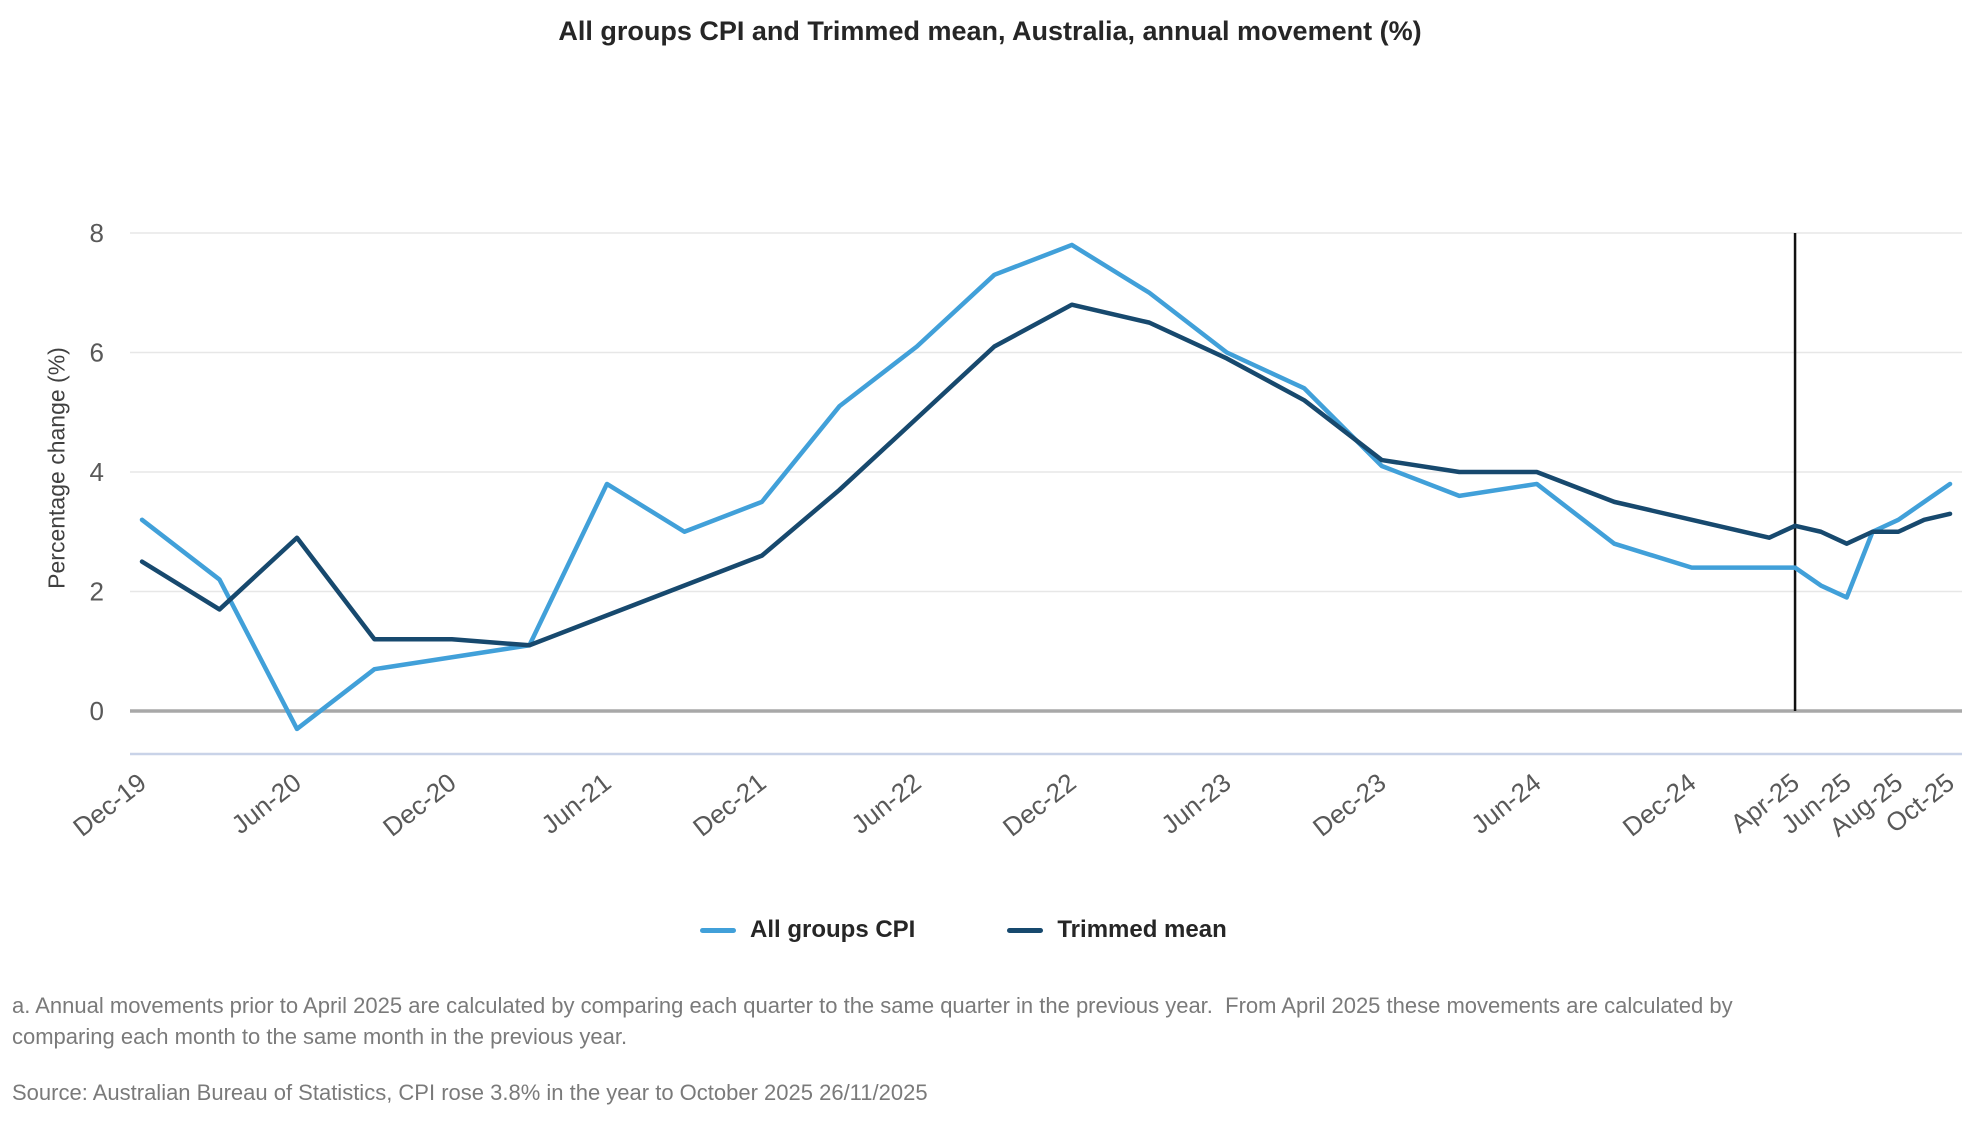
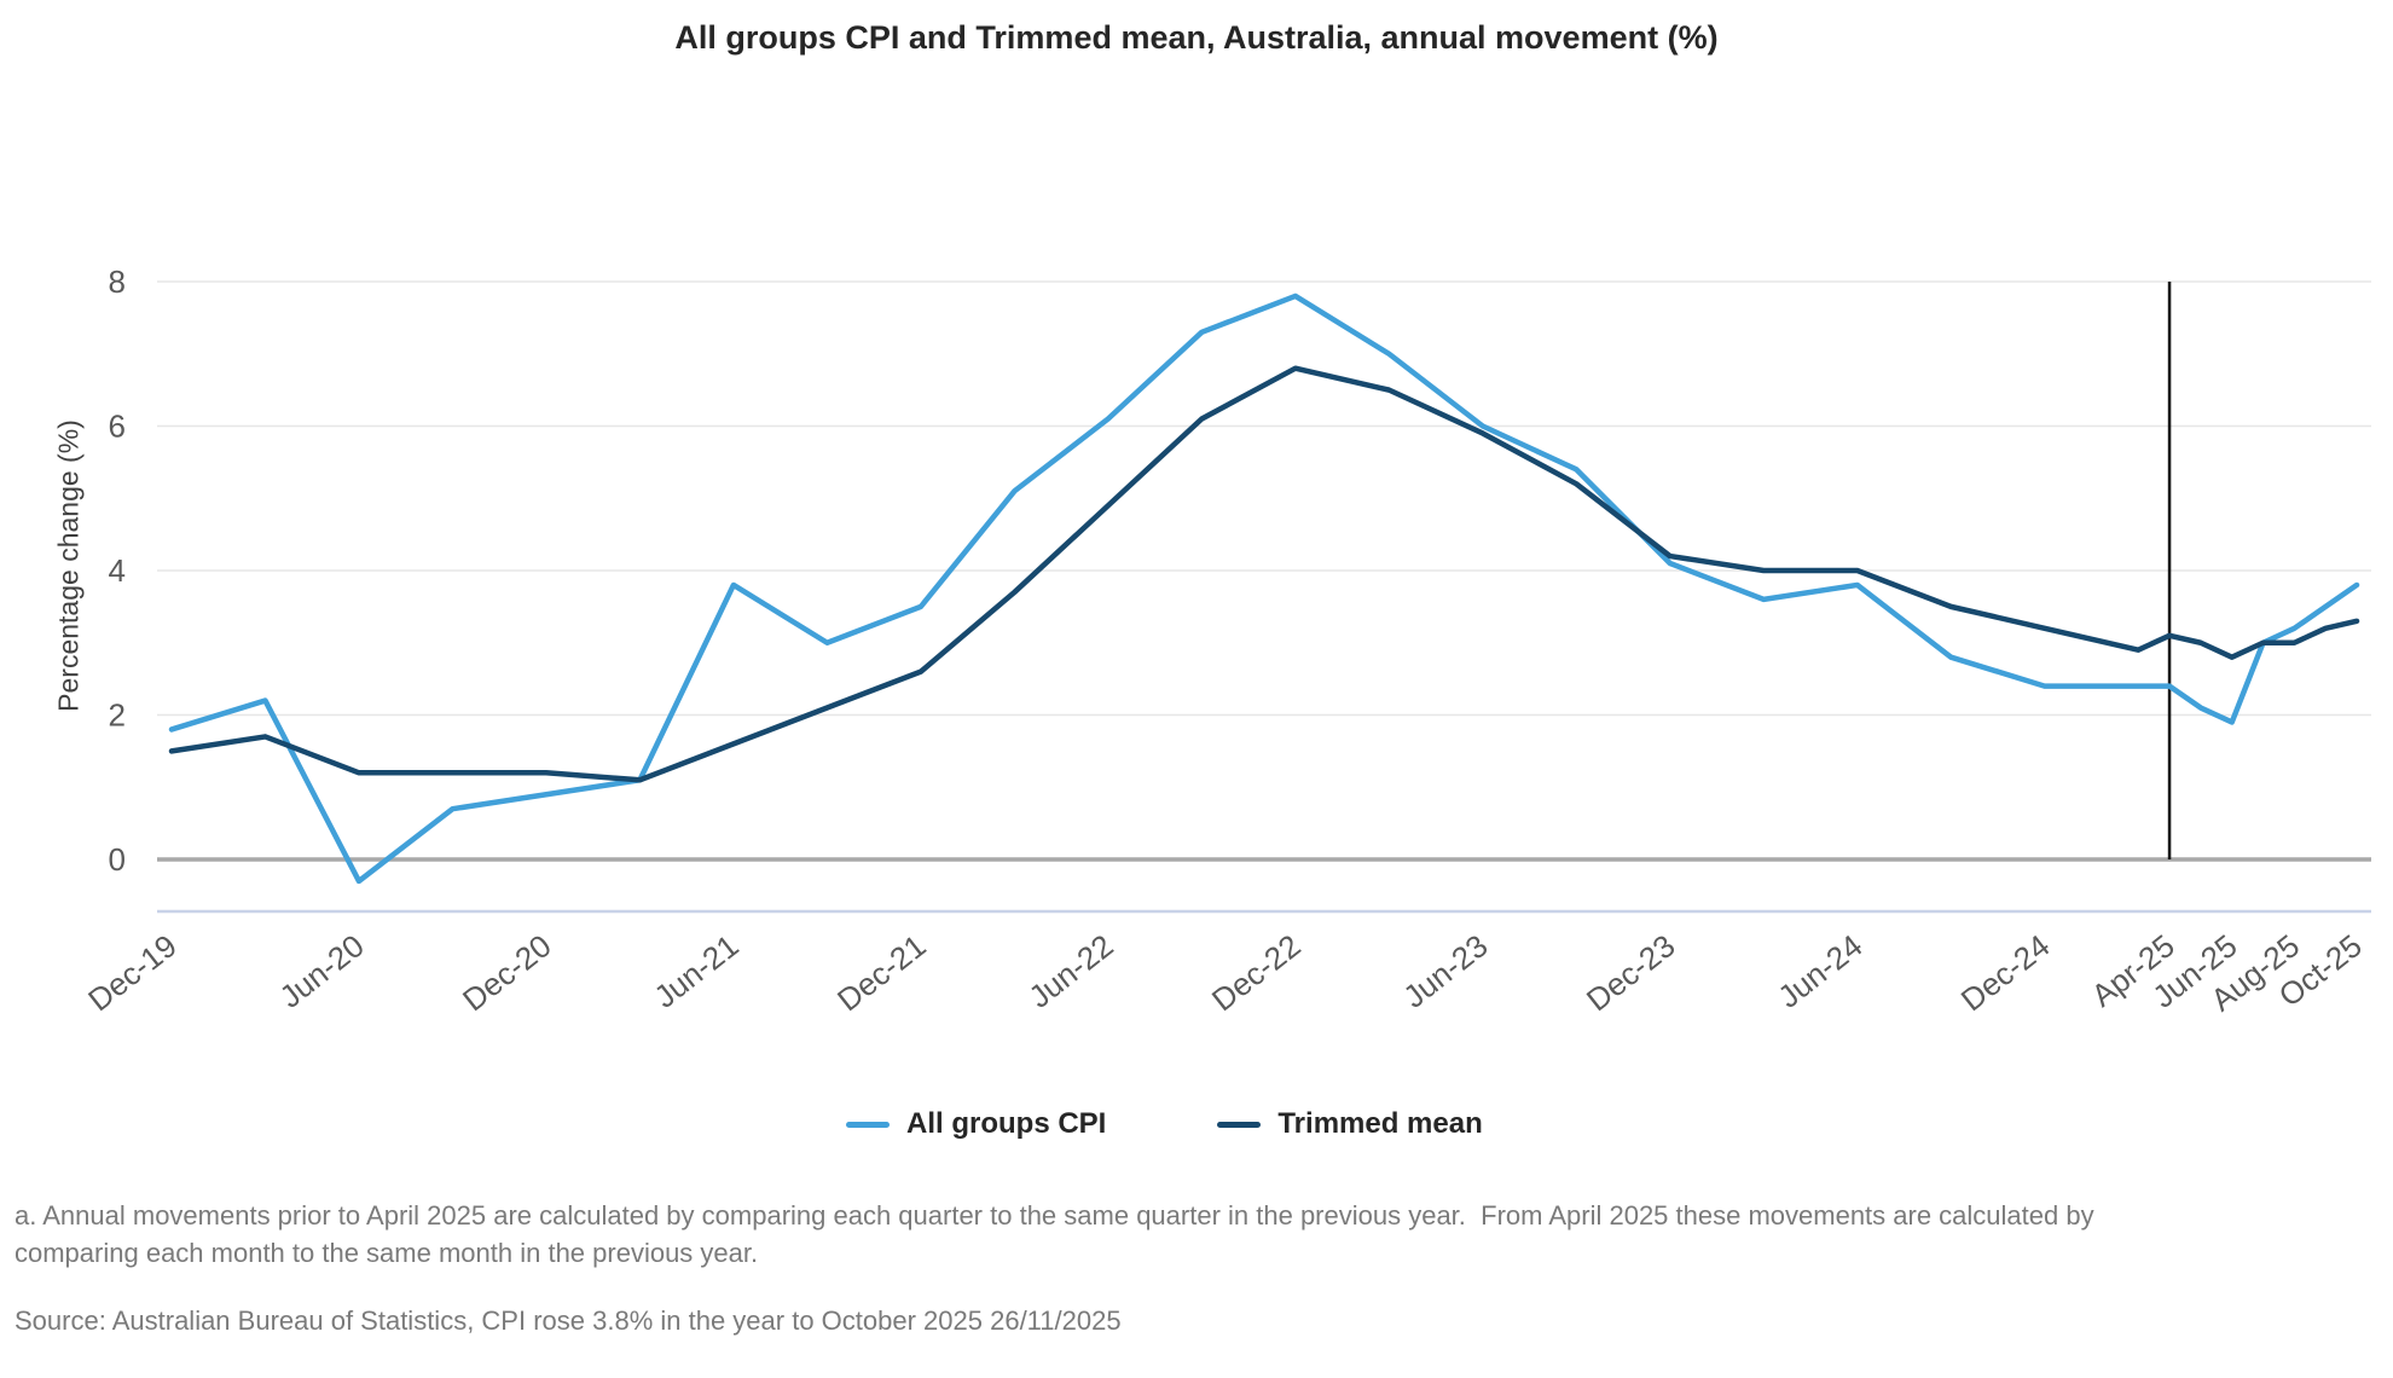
All groups CPI/0: 3.2 -> 1.8
Trimmed mean/0: 2.5 -> 1.5
Trimmed mean/6: 2.9 -> 1.2
